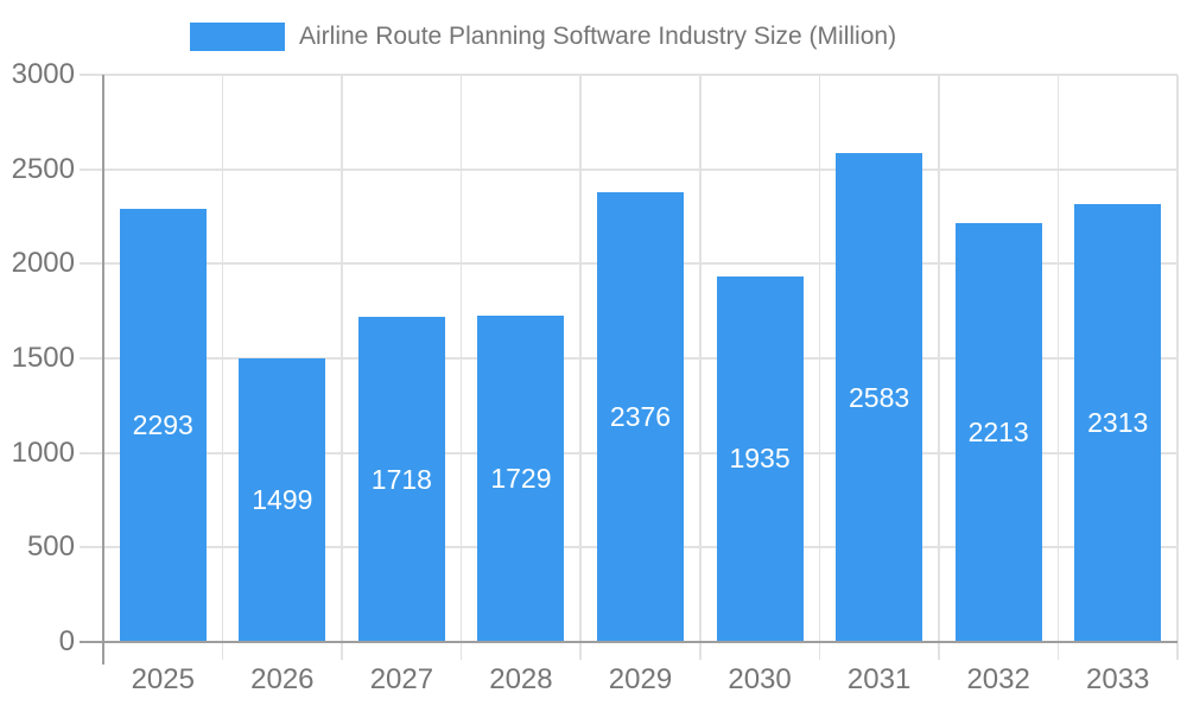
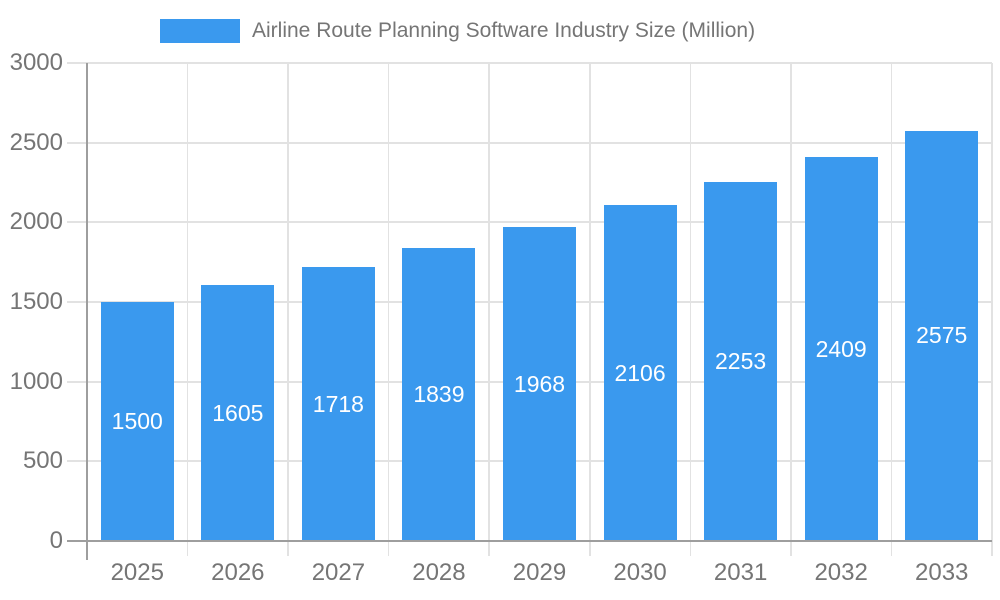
2025: 2293 -> 1500
2026: 1499 -> 1605
2028: 1729 -> 1839
2029: 2376 -> 1968
2030: 1935 -> 2106
2031: 2583 -> 2253
2032: 2213 -> 2409
2033: 2313 -> 2575
